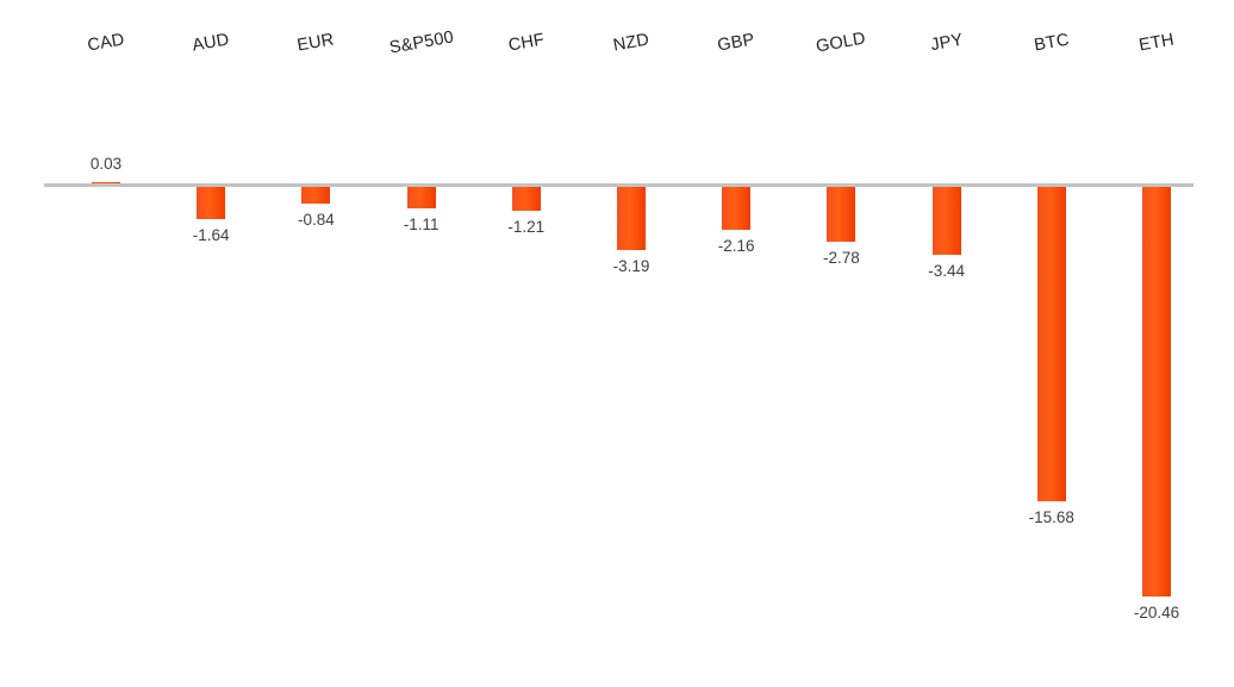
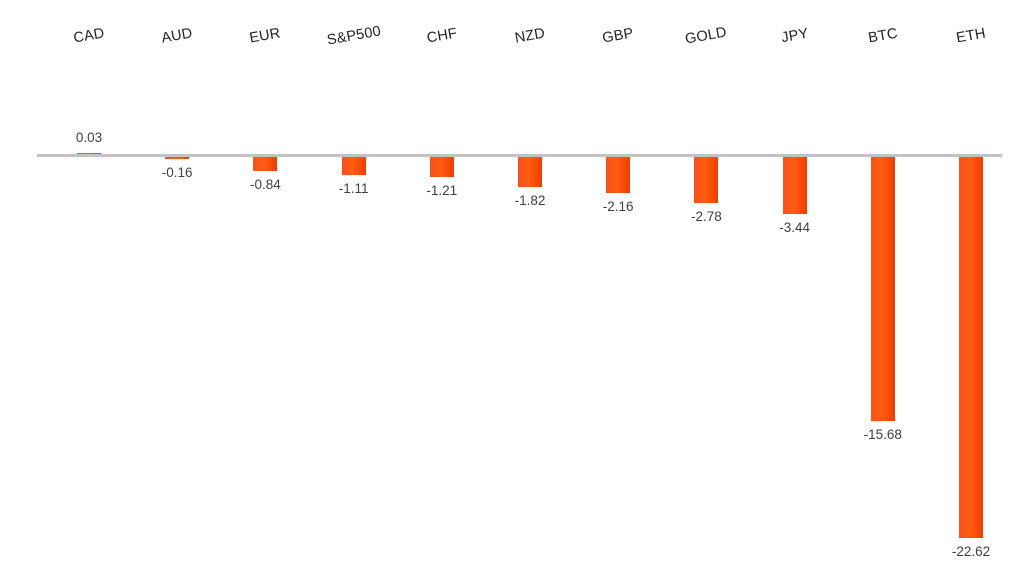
AUD: -1.64 -> -0.16
NZD: -3.19 -> -1.82
ETH: -20.46 -> -22.62
